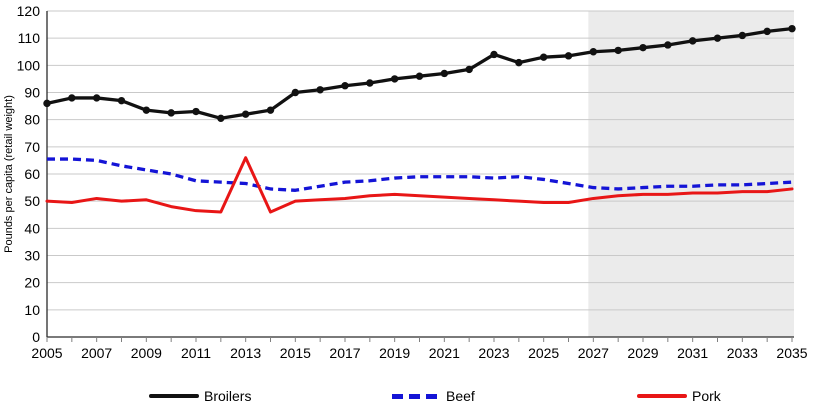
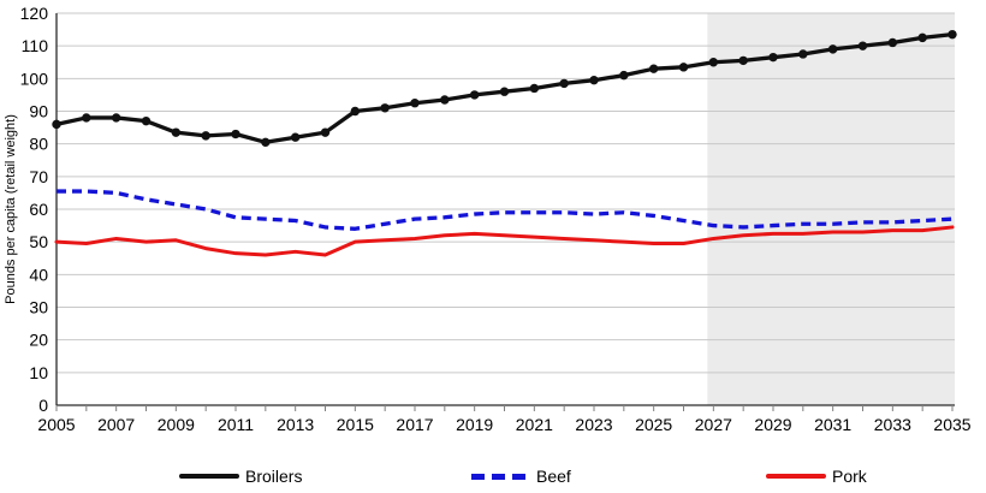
Pork/2013: 66 -> 47
Broilers/2023: 104 -> 100
